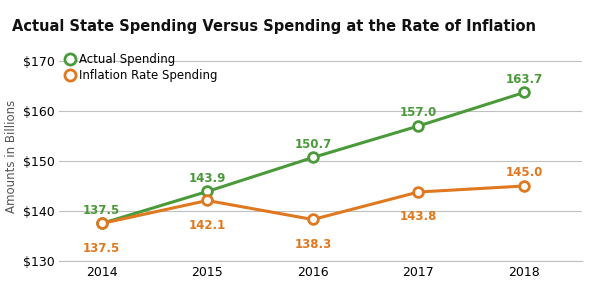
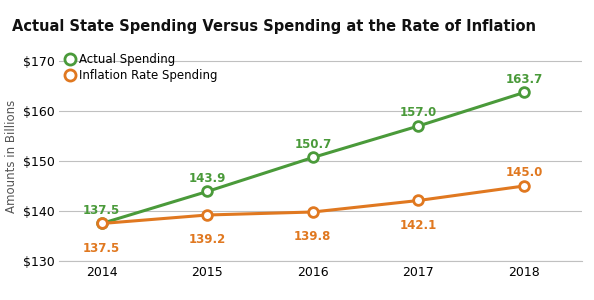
Inflation Rate Spending/2015: 142.1 -> 139.2
Inflation Rate Spending/2016: 138.3 -> 139.8
Inflation Rate Spending/2017: 143.8 -> 142.1
